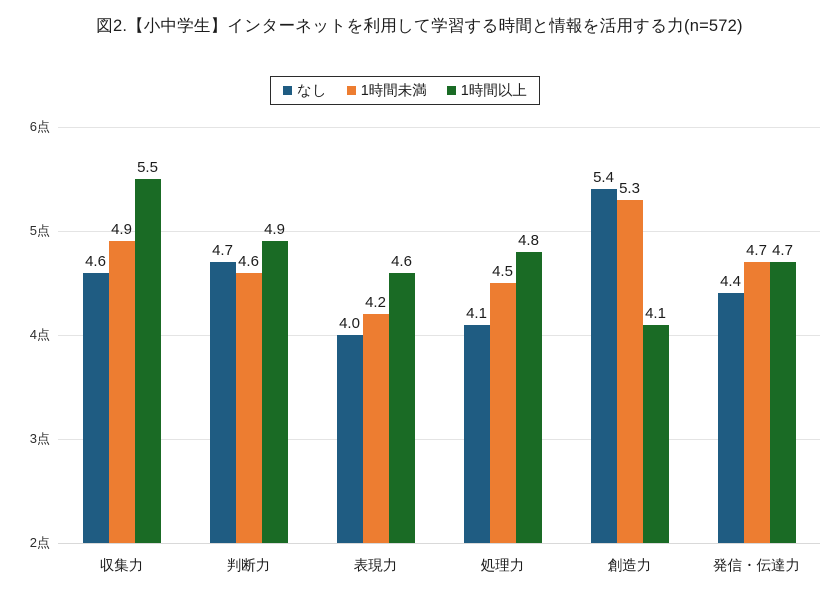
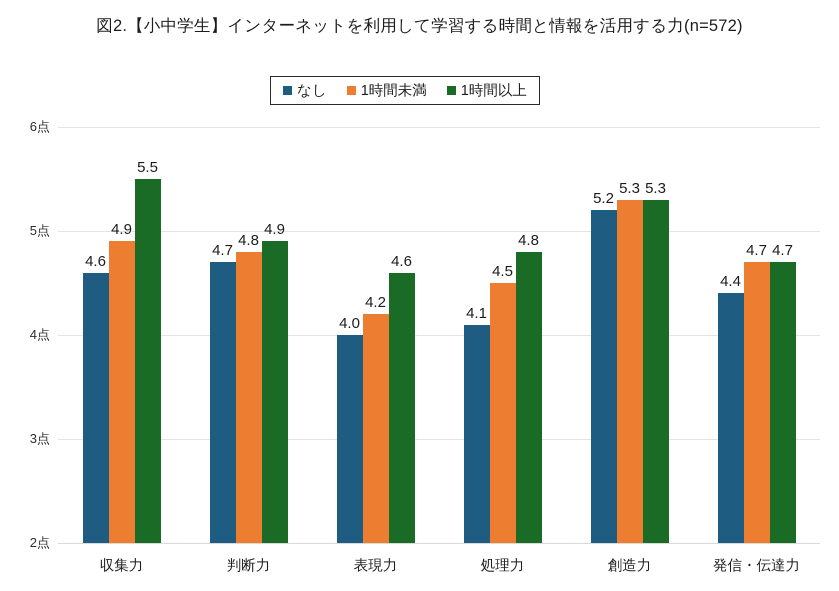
1時間未満/判断力: 4.6 -> 4.8
なし/創造力: 5.4 -> 5.2
1時間以上/創造力: 4.1 -> 5.3
